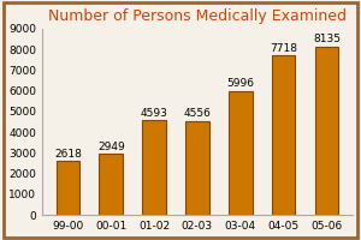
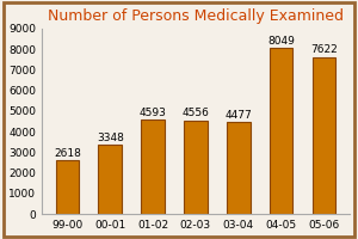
00-01: 2949 -> 3348
03-04: 5996 -> 4477
04-05: 7718 -> 8049
05-06: 8135 -> 7622
